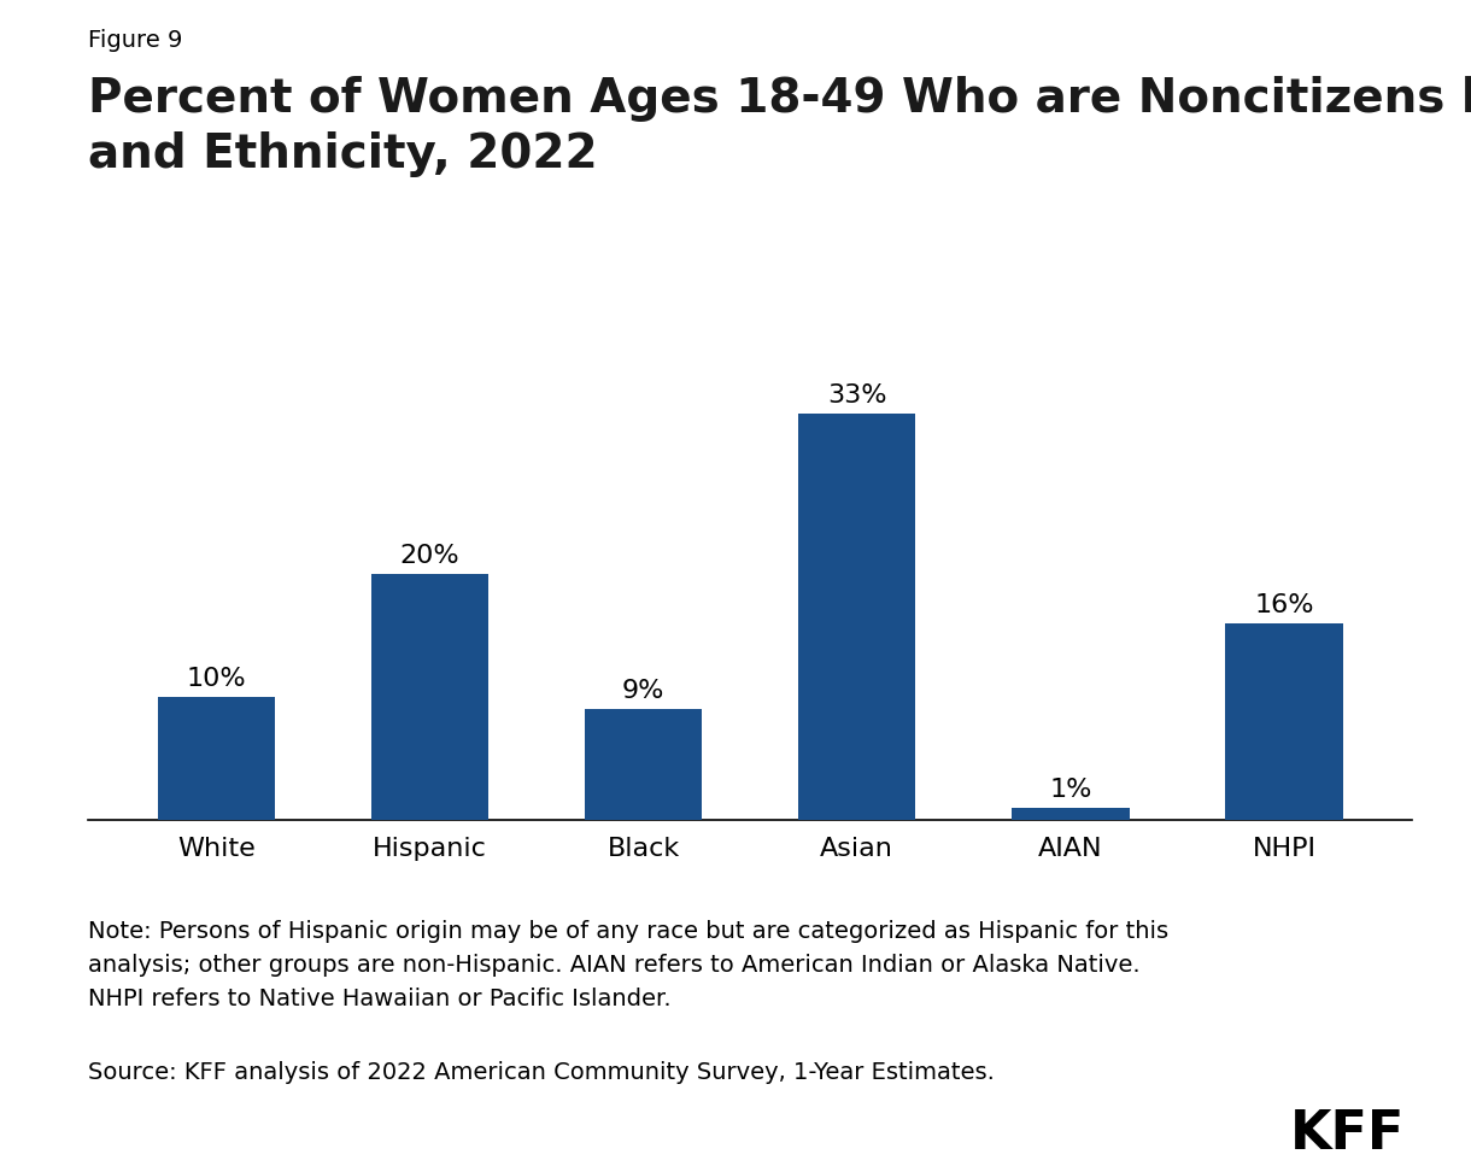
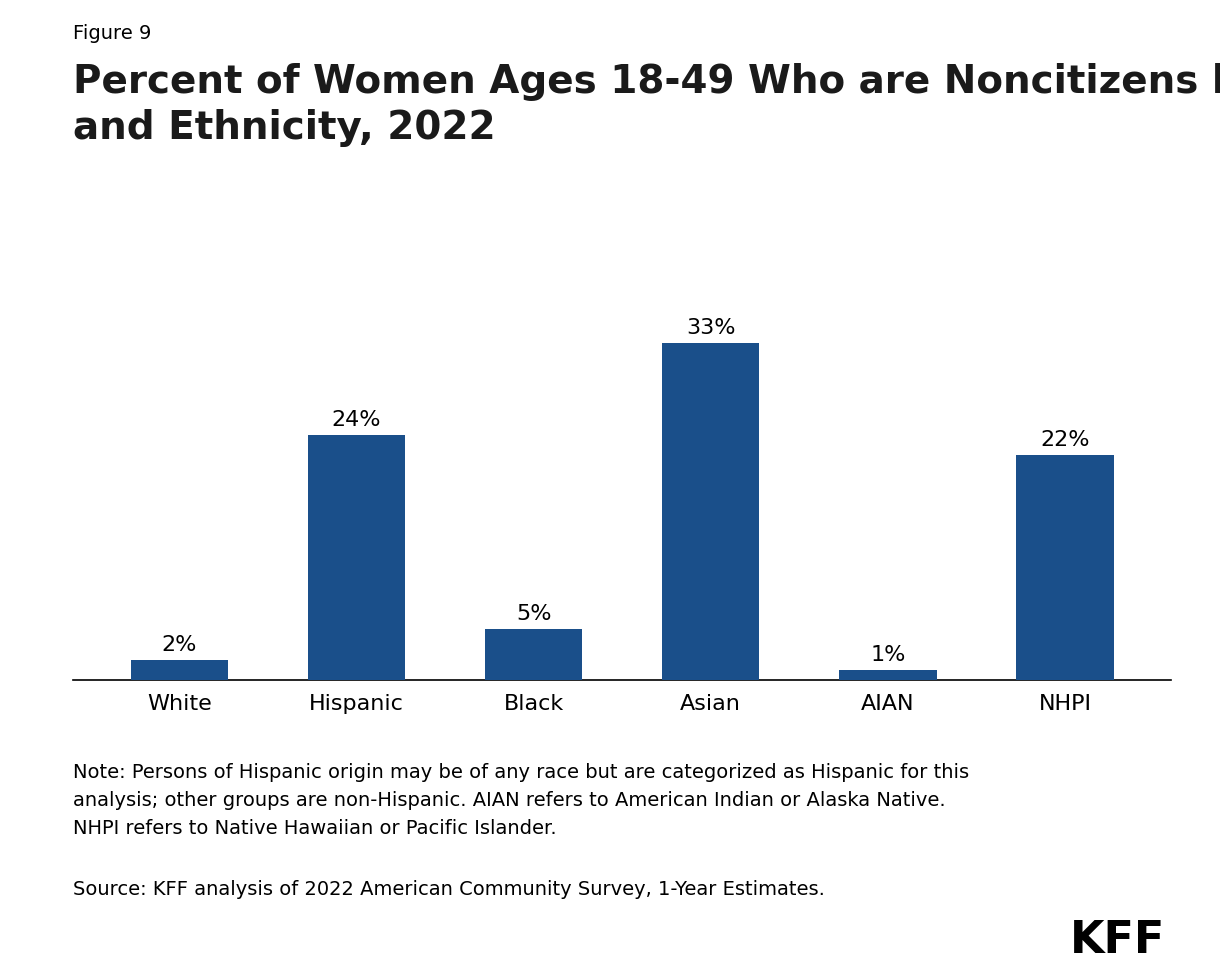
White: 10% -> 2%
Hispanic: 20% -> 24%
Black: 9% -> 5%
NHPI: 16% -> 22%
